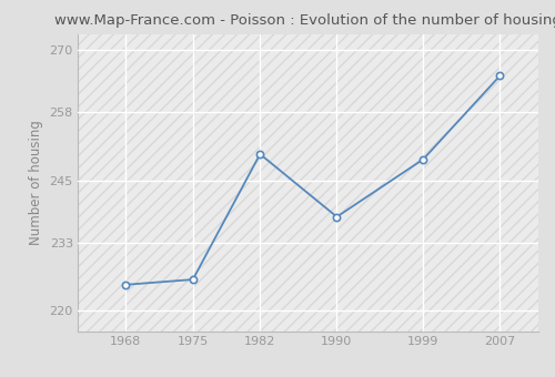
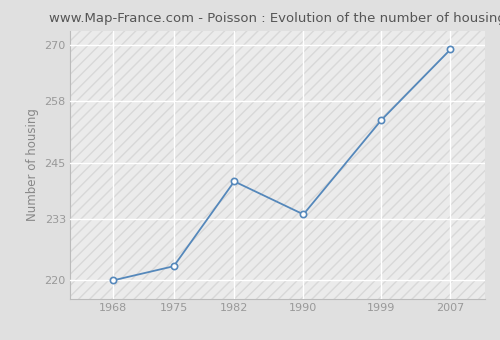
1968: 225 -> 220
1975: 226 -> 223
1982: 250 -> 241
1990: 238 -> 234
1999: 249 -> 254
2007: 265 -> 269
